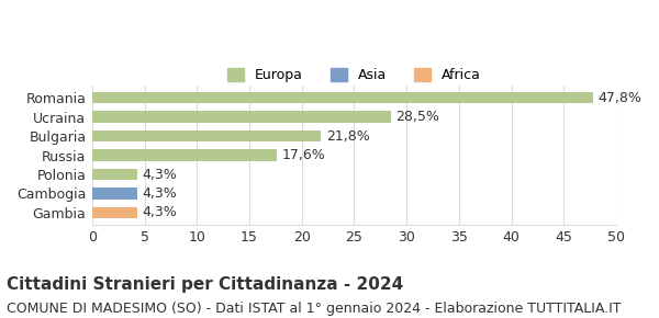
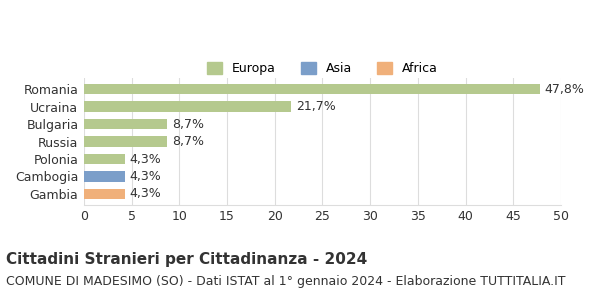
Ucraina: 28,5% -> 21,7%
Bulgaria: 21,8% -> 8,7%
Russia: 17,6% -> 8,7%
